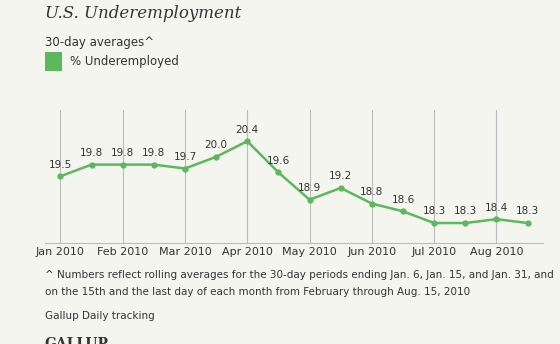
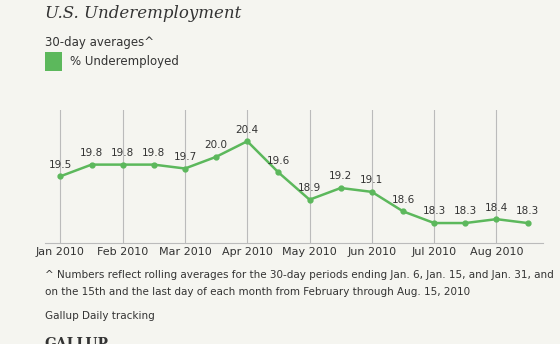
Jun 2010: 18.8 -> 19.1
